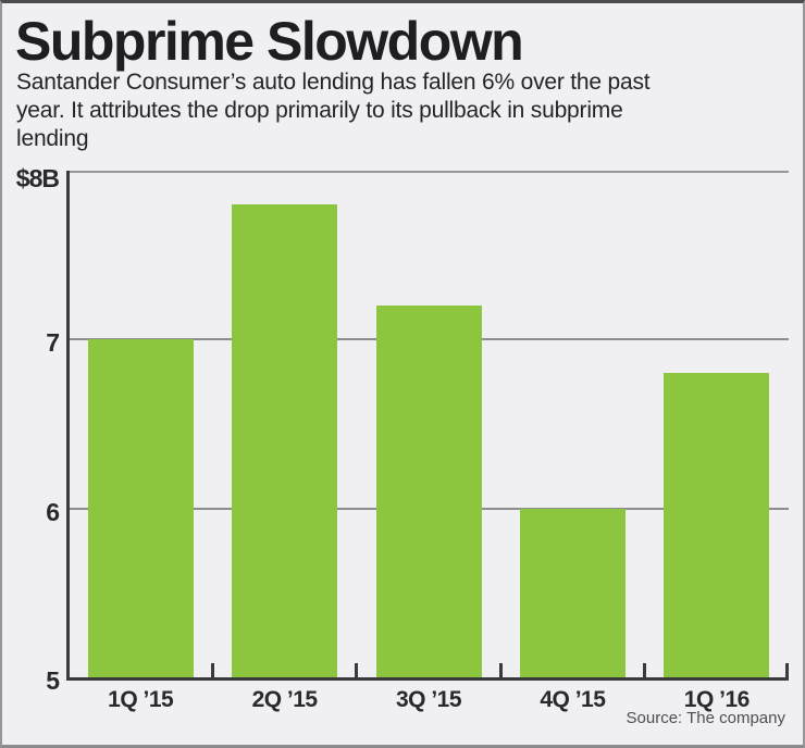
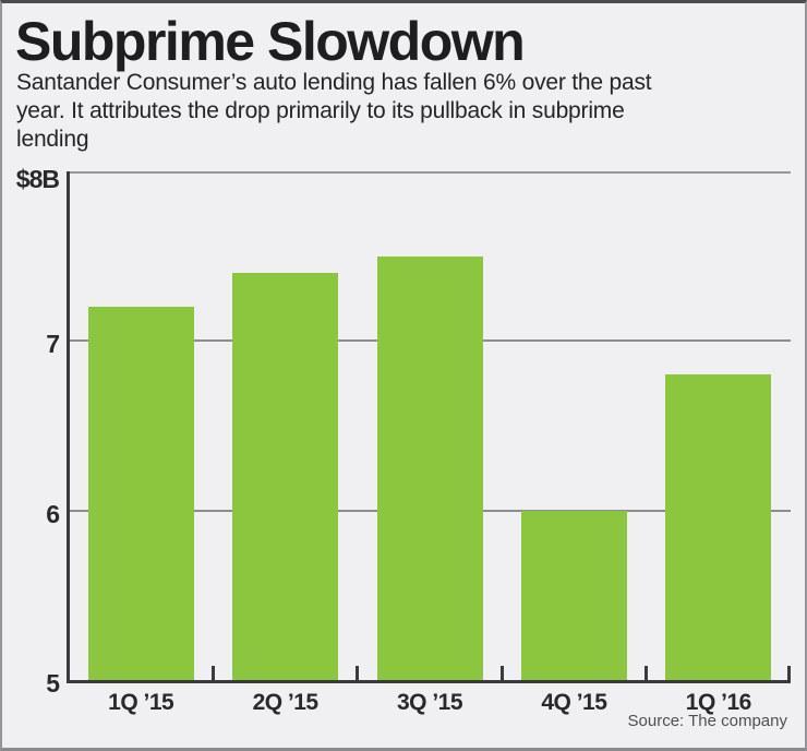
1Q ’15: $7.0B -> $7.2B
2Q ’15: $7.8B -> $7.4B
3Q ’15: $7.2B -> $7.5B
